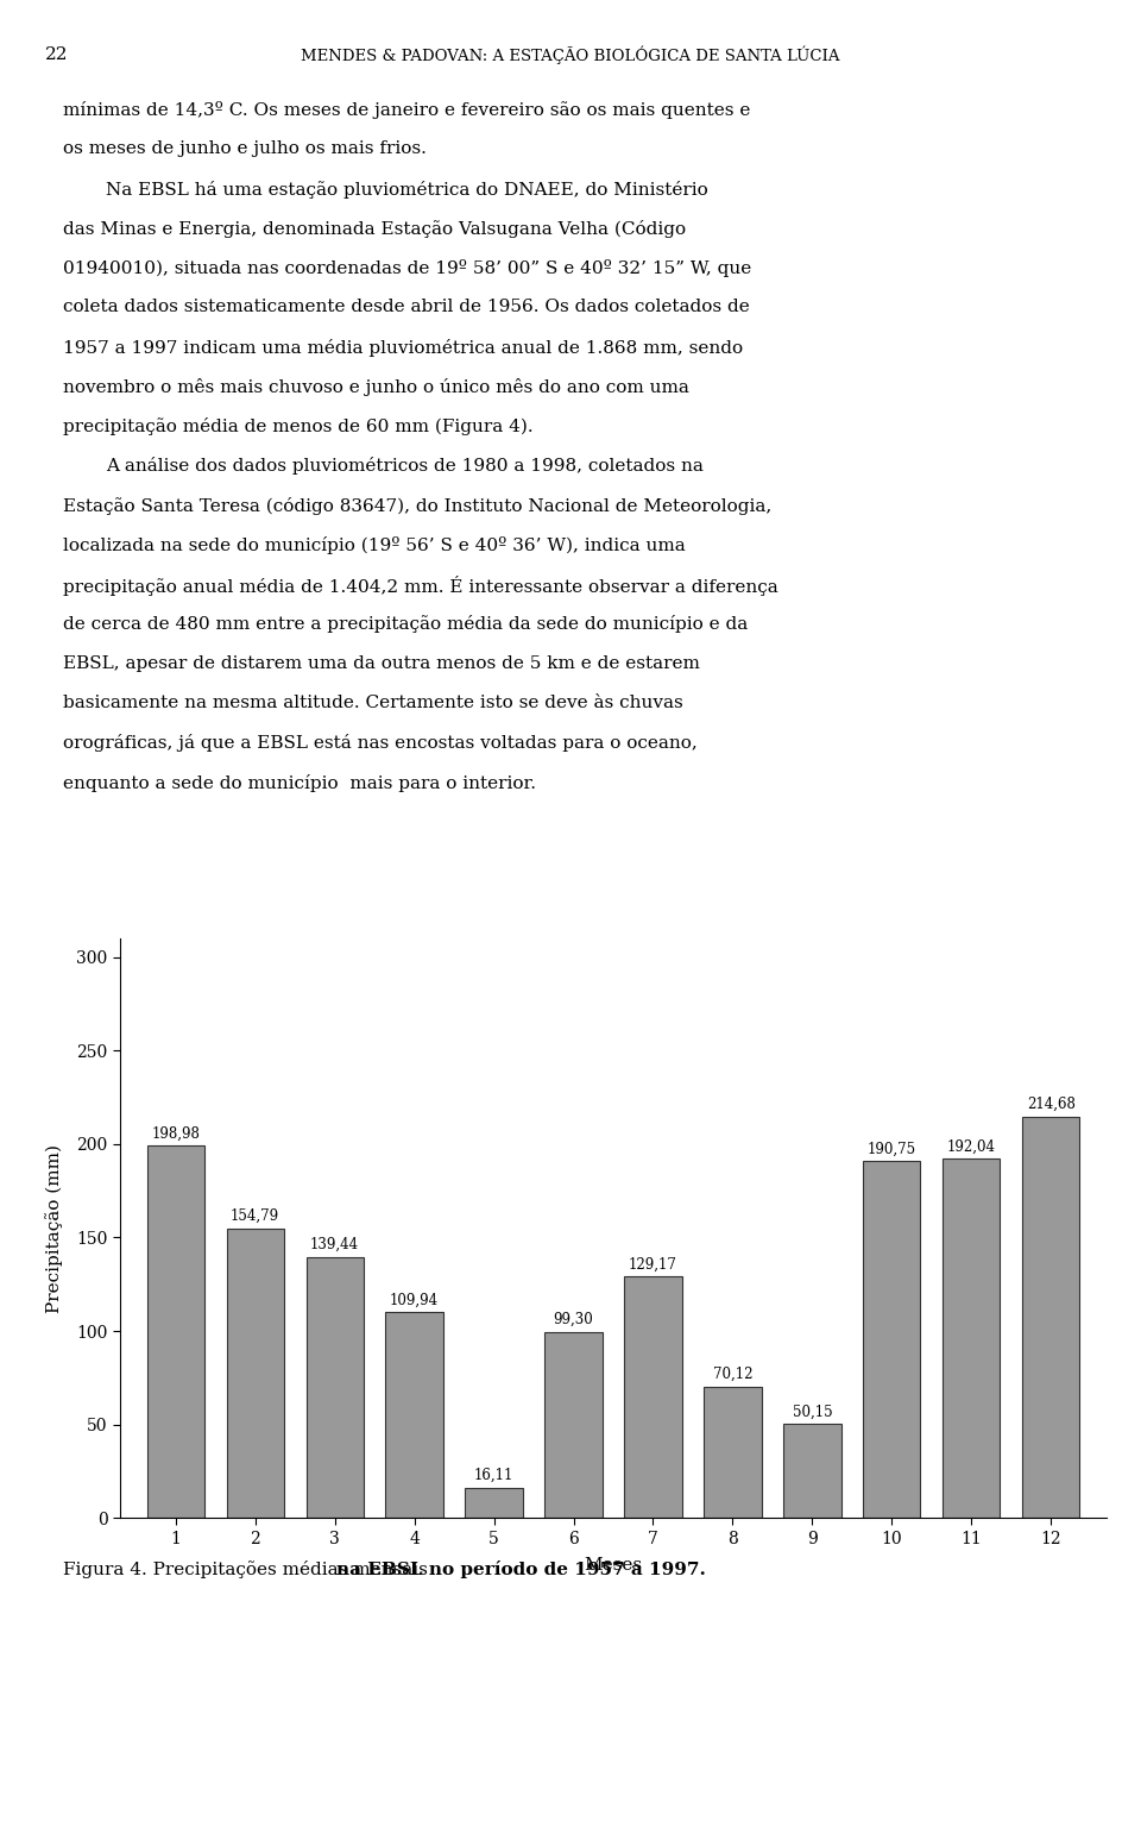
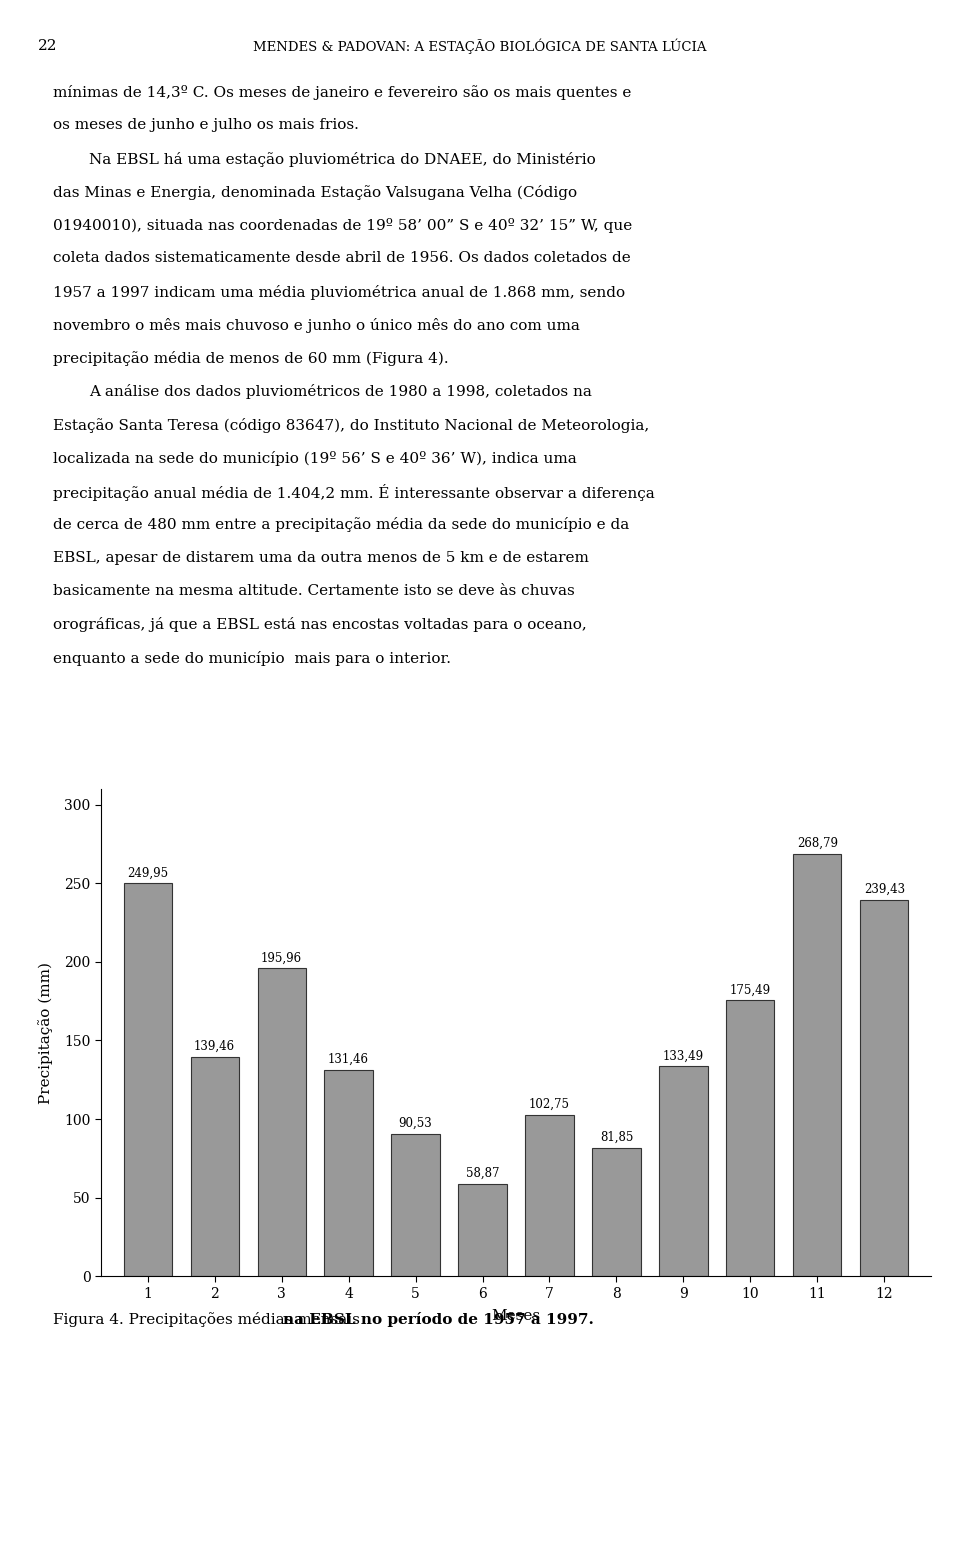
1: 198,98 -> 249,95
2: 154,79 -> 139,46
3: 139,44 -> 195,96
4: 109,94 -> 131,46
5: 16,11 -> 90,53
6: 99,30 -> 58,87
7: 129,17 -> 102,75
8: 70,12 -> 81,85
9: 50,15 -> 133,49
10: 190,75 -> 175,49
11: 192,04 -> 268,79
12: 214,68 -> 239,43
